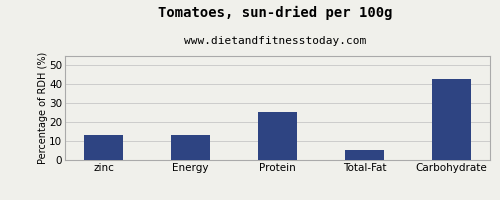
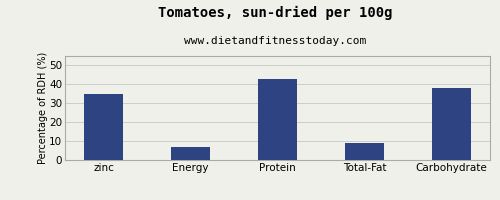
zinc: 13 -> 35
Energy: 13 -> 7
Protein: 26 -> 43
Total-Fat: 6 -> 9
Carbohydrate: 43 -> 38
